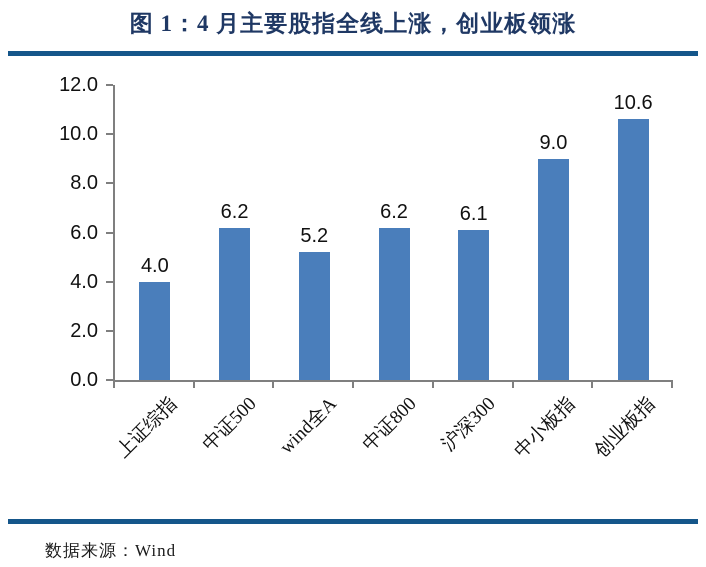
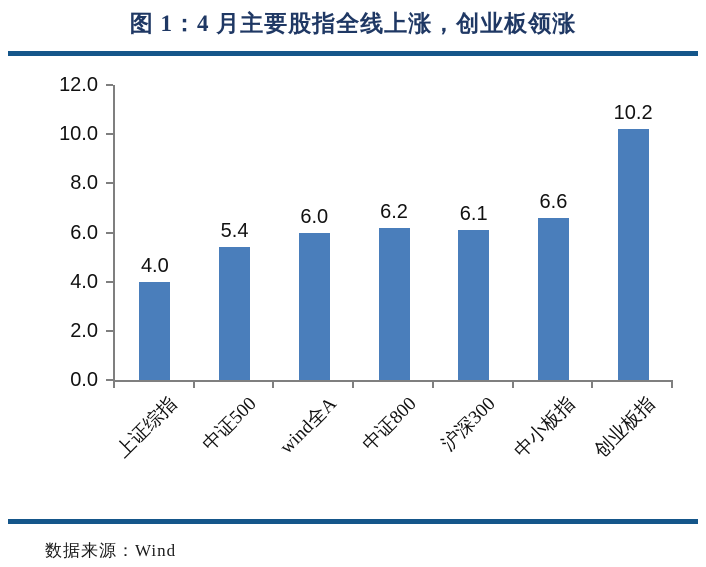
中证500: 6.2 -> 5.4
wind全A: 5.2 -> 6.0
中小板指: 9.0 -> 6.6
创业板指: 10.6 -> 10.2
